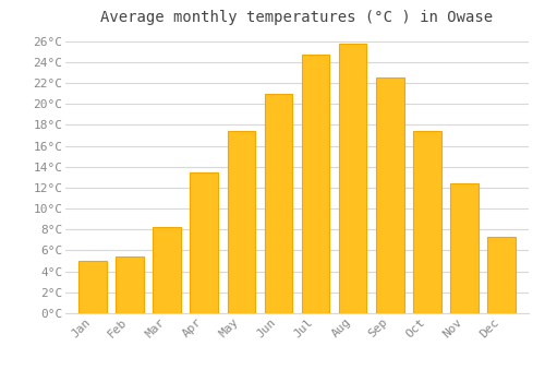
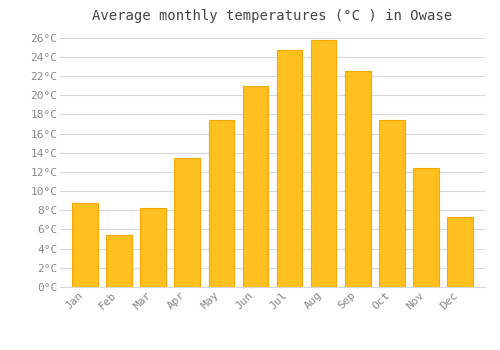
Jan: 5.0°C -> 8.8°C
